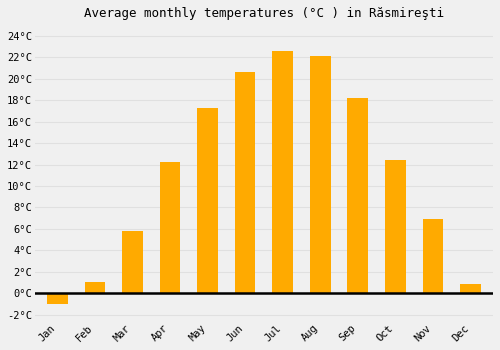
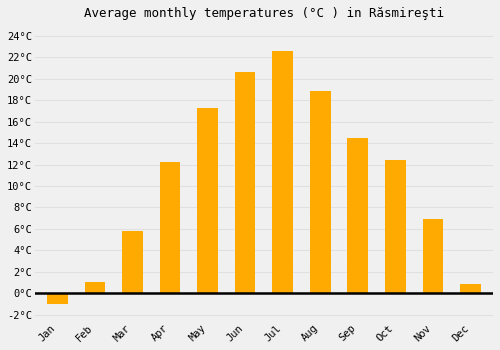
Aug: 22.1°C -> 18.9°C
Sep: 18.2°C -> 14.5°C
